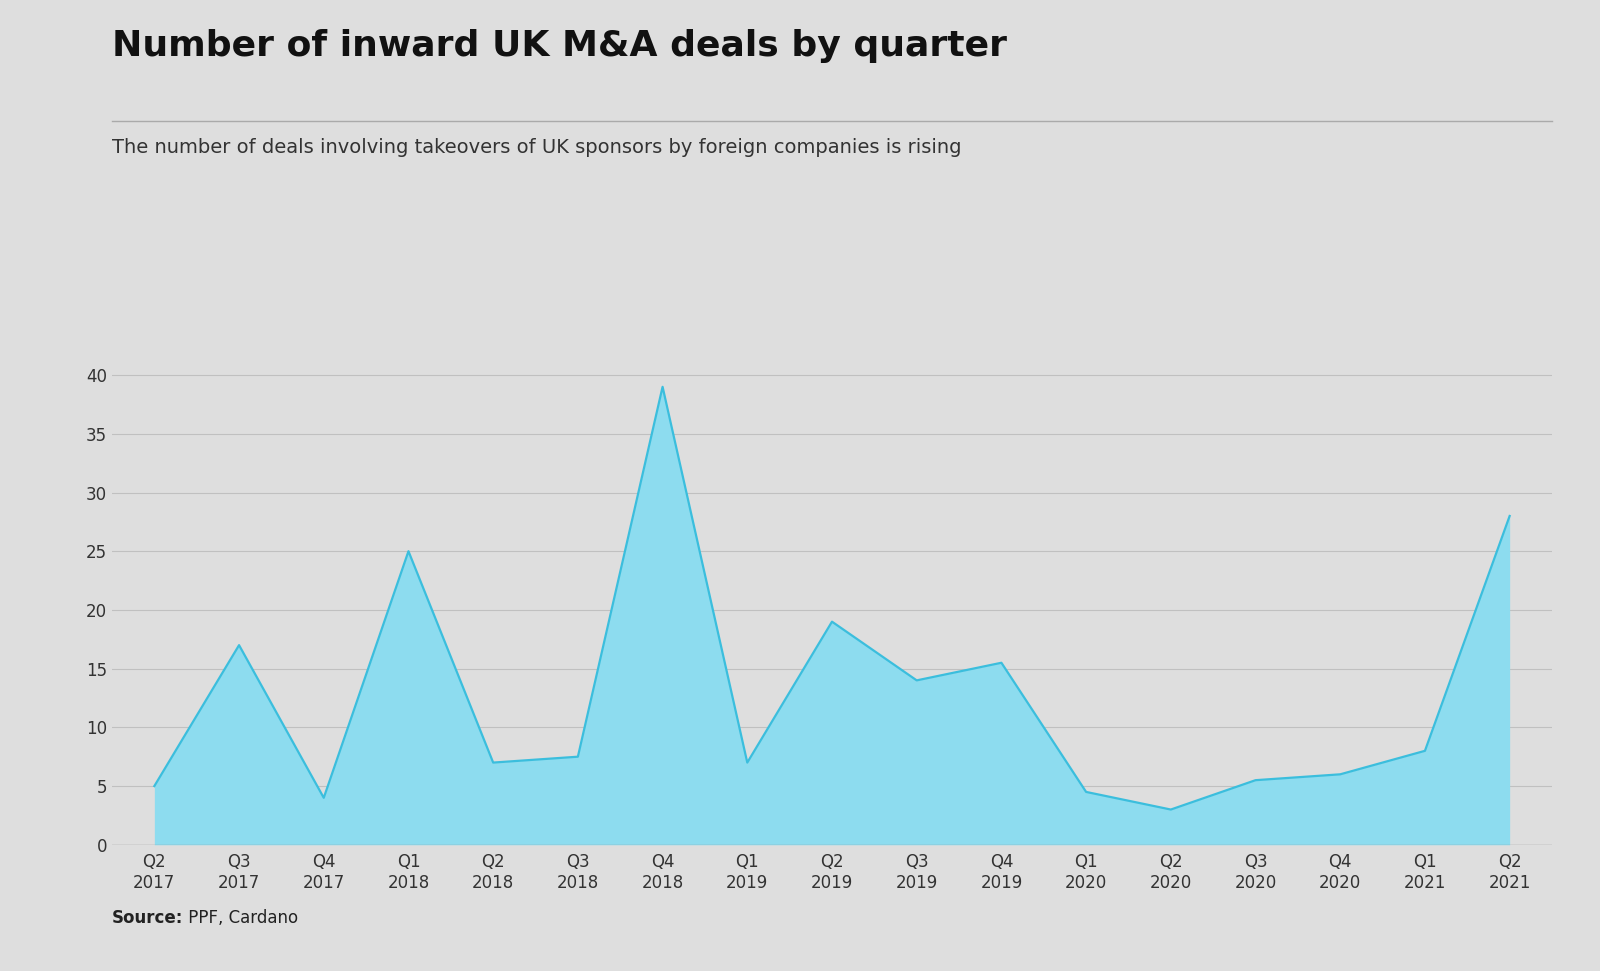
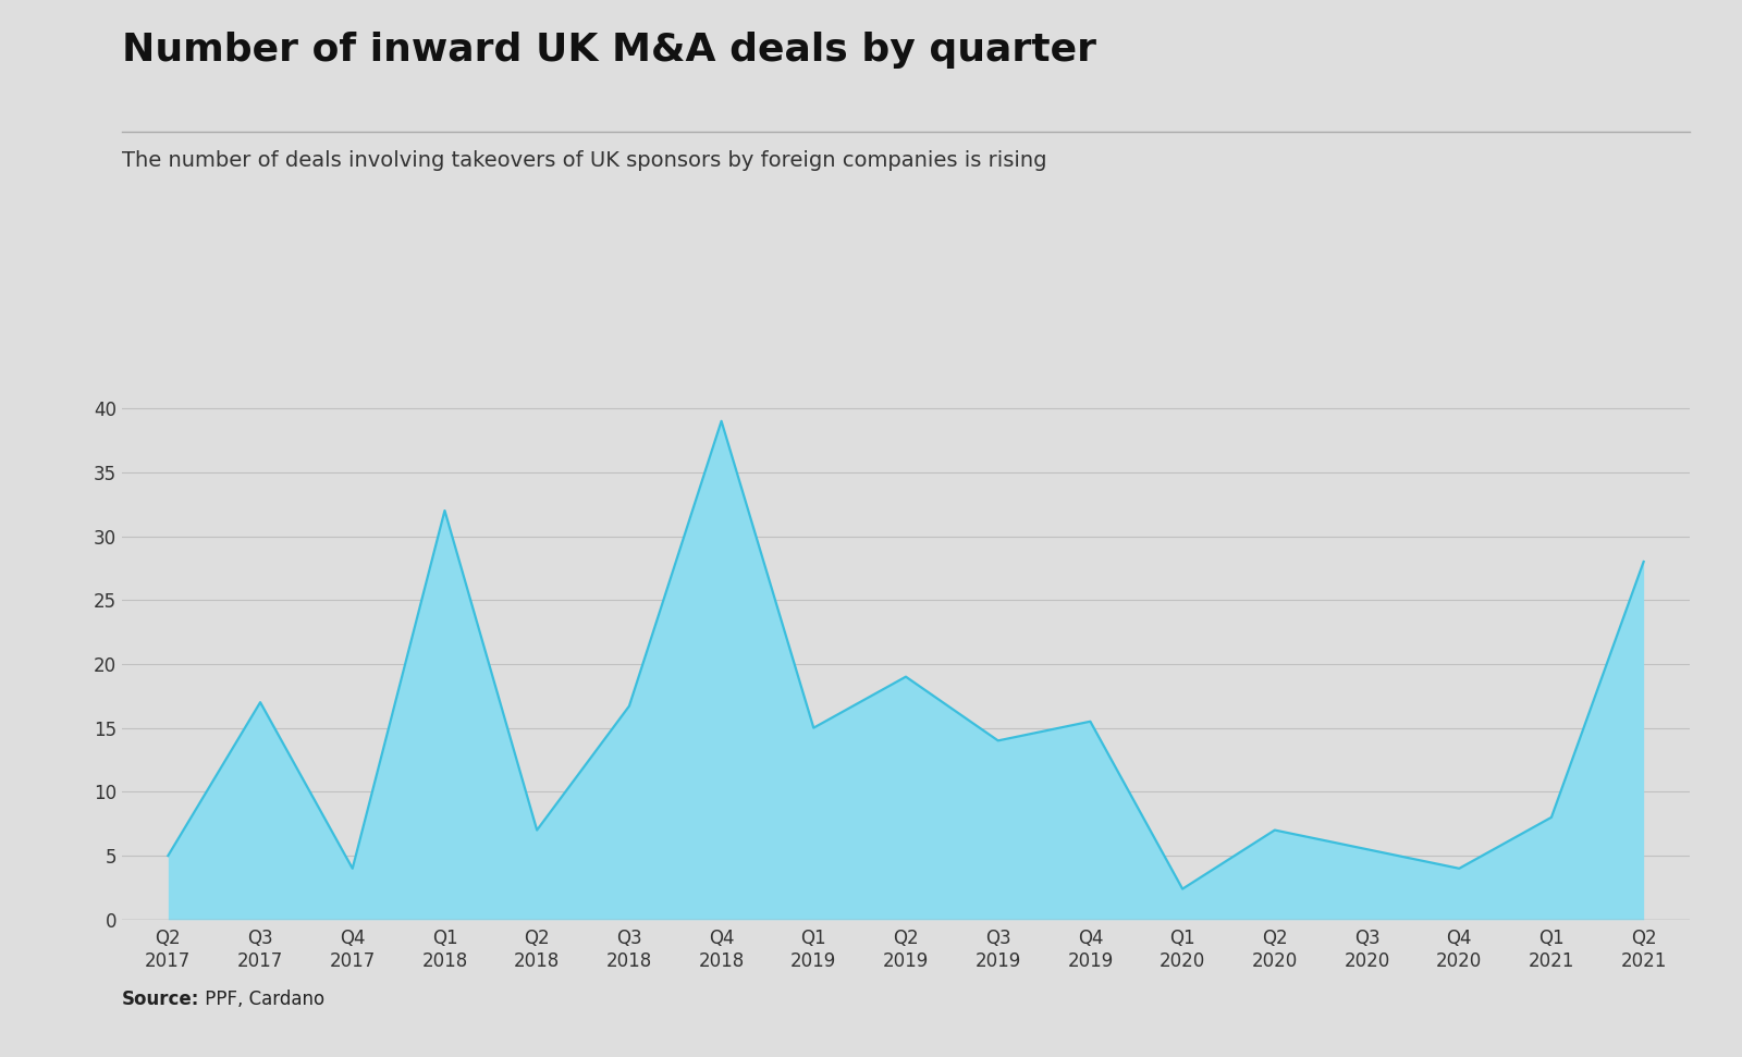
Q1 2018: 25.0 -> 32.0
Q3 2018: 7.5 -> 16.7
Q1 2019: 7.0 -> 15.0
Q1 2020: 4.5 -> 2.4
Q2 2020: 3.0 -> 7.0
Q4 2020: 6.0 -> 4.0
